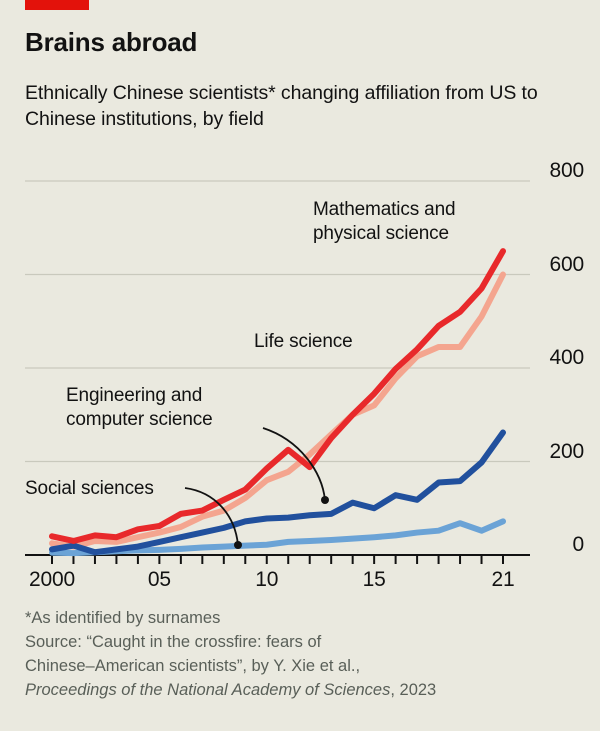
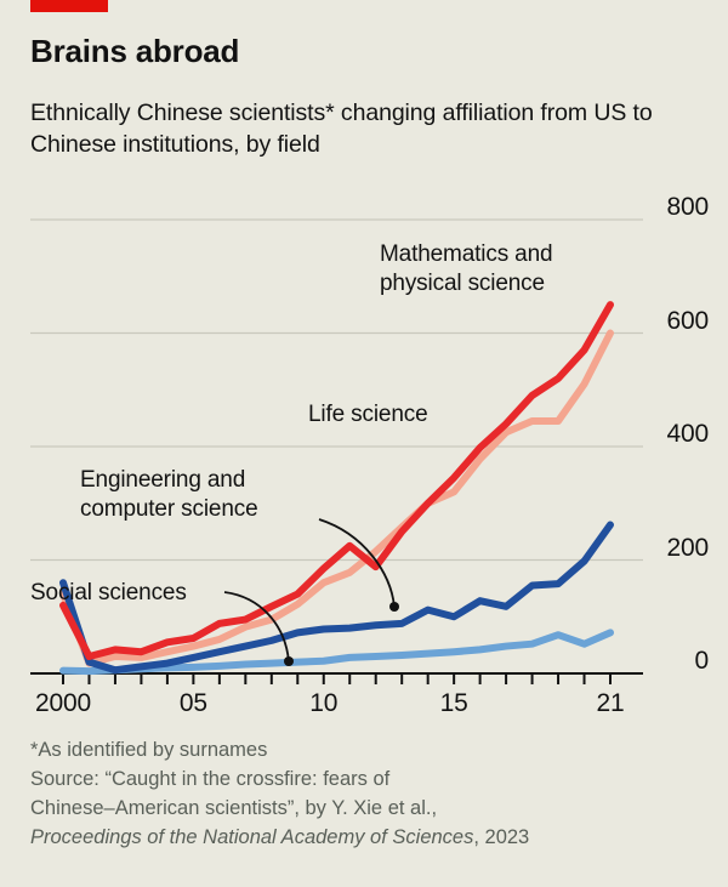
Mathematics and physical science/2000: 40 -> 120
Life science/2000: 20 -> 140
Engineering and computer science/2000: 10 -> 160
